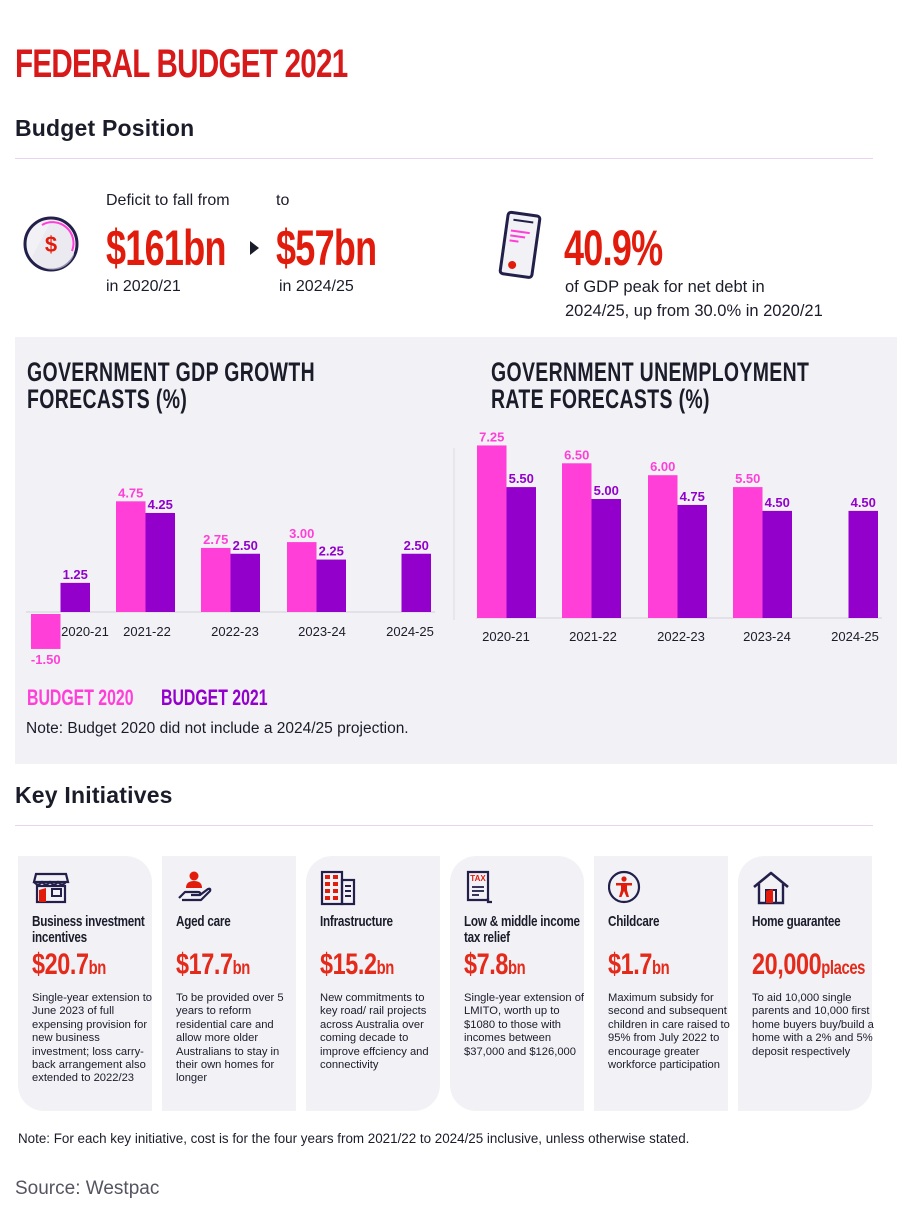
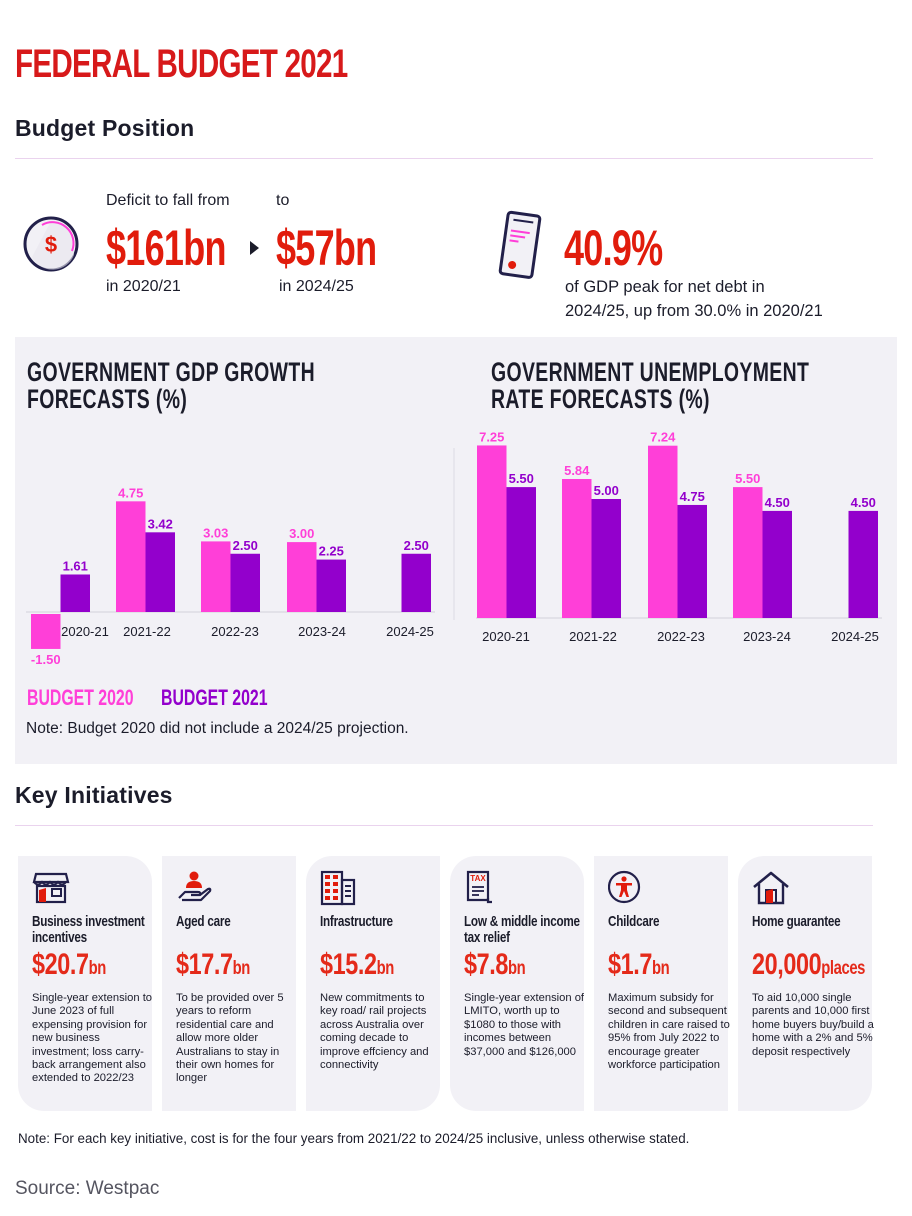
GOVERNMENT GDP GROWTH FORECASTS (%)/BUDGET 2021/2020-21: 1.25 -> 1.61
GOVERNMENT GDP GROWTH FORECASTS (%)/BUDGET 2021/2021-22: 4.25 -> 3.42
GOVERNMENT GDP GROWTH FORECASTS (%)/BUDGET 2020/2022-23: 2.75 -> 3.03
GOVERNMENT UNEMPLOYMENT RATE FORECASTS (%)/BUDGET 2020/2021-22: 6.50 -> 5.84
GOVERNMENT UNEMPLOYMENT RATE FORECASTS (%)/BUDGET 2020/2022-23: 6.00 -> 7.24
